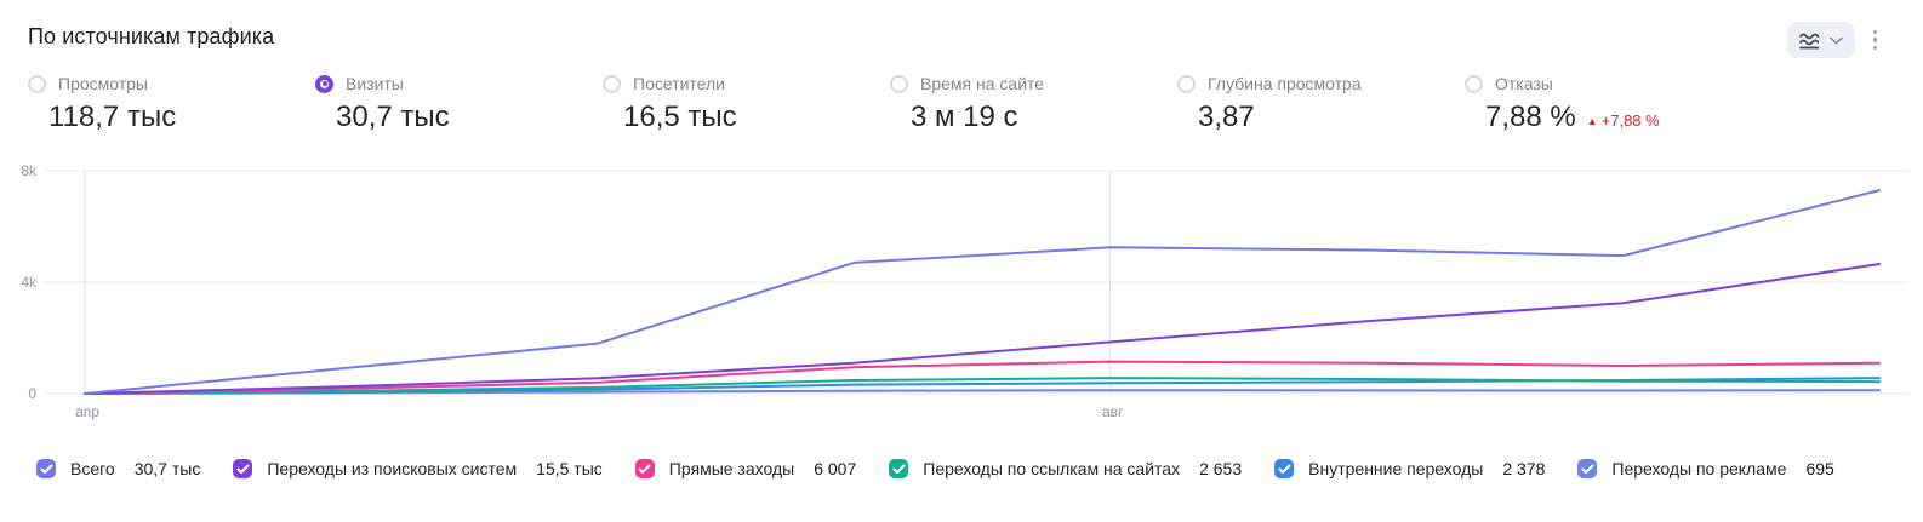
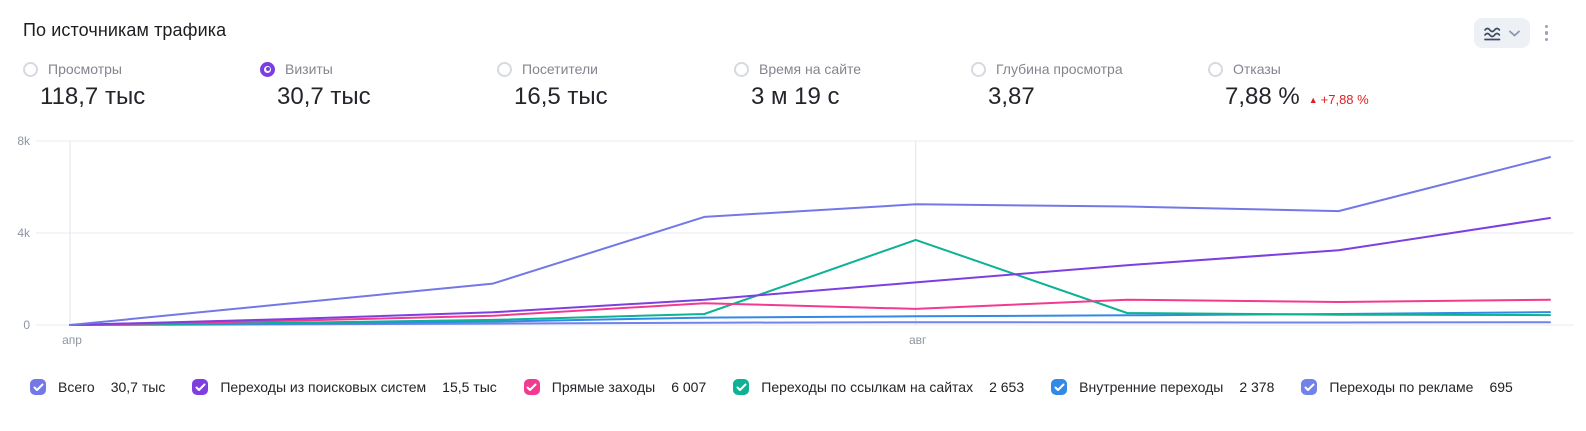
Прямые заходы/авг: 1.2k -> 0.7k
Переходы по ссылкам на сайтах/авг: 0.6k -> 3.7k
